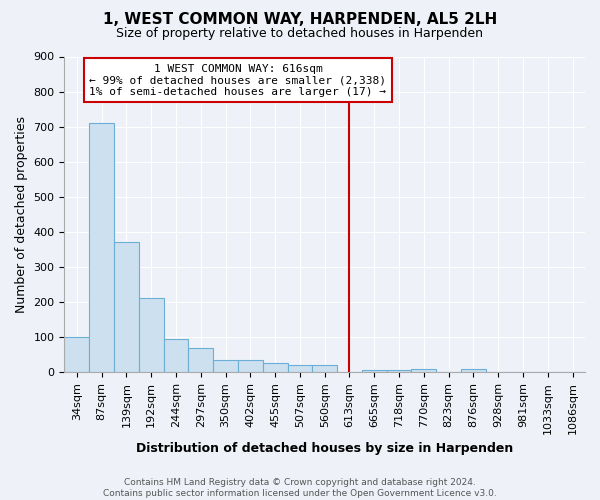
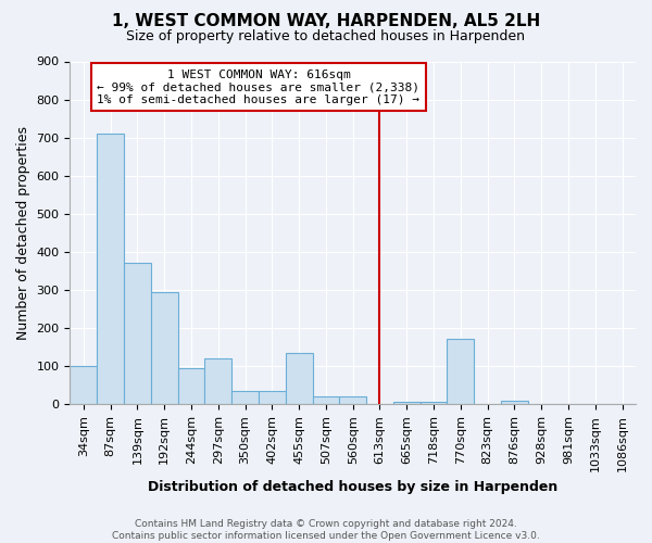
192sqm: 210 -> 295
297sqm: 70 -> 120
455sqm: 25 -> 135
770sqm: 10 -> 170
